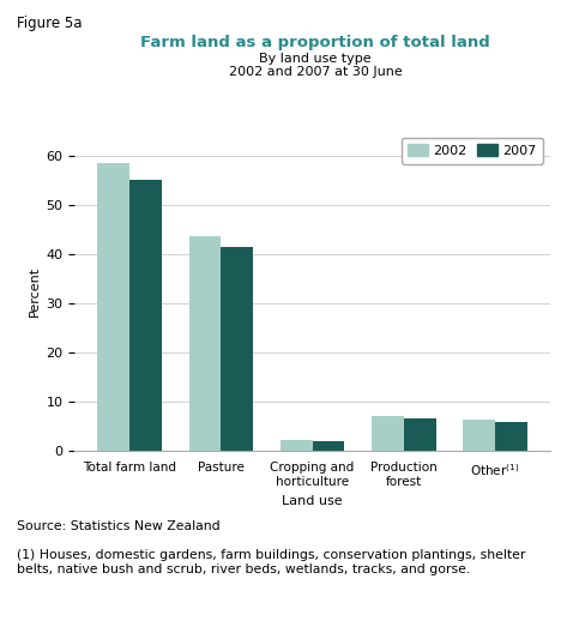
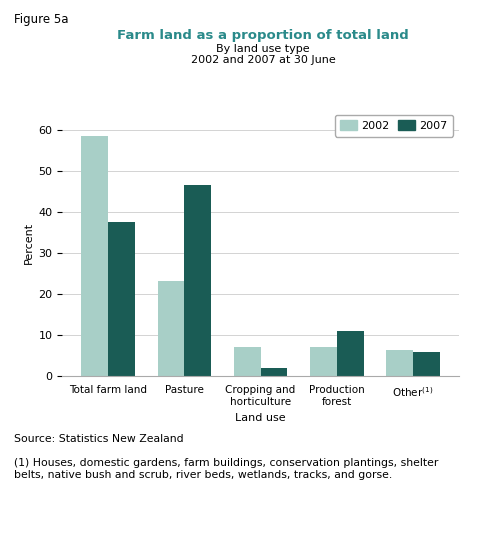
2007/Total farm land: 55.0 -> 37.5
2002/Pasture: 43.5 -> 23.0
2007/Pasture: 41.3 -> 46.5
2002/Cropping and horticulture: 2.2 -> 7.0
2007/Production forest: 6.5 -> 11.0
